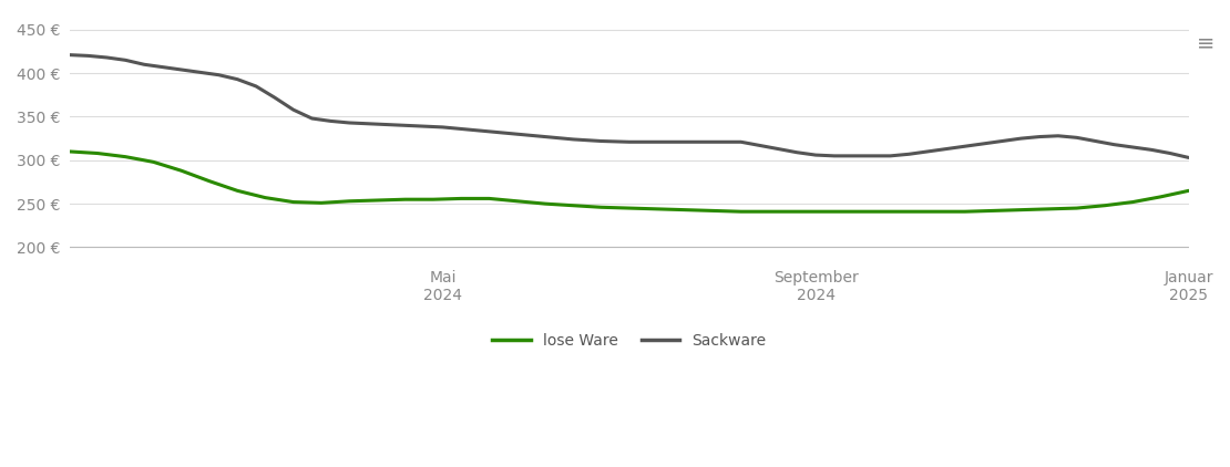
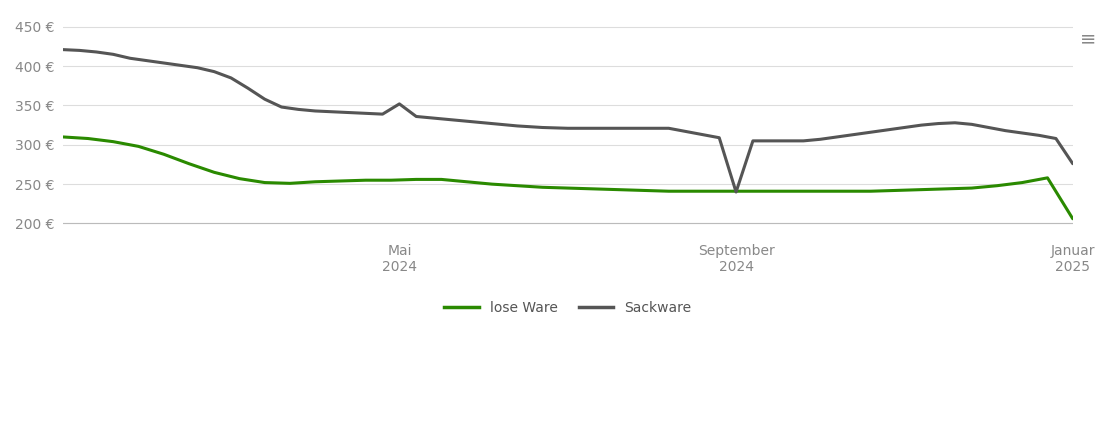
Sackware/Mai 2024: 338 € -> 352 €
Sackware/September 2024: 306 € -> 240 €
lose Ware/Januar 2025: 265 € -> 206 €
Sackware/Januar 2025: 303 € -> 276 €
